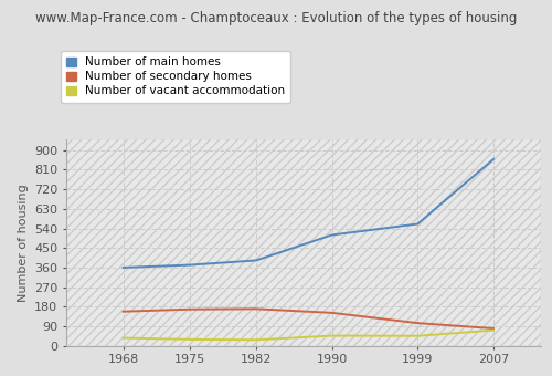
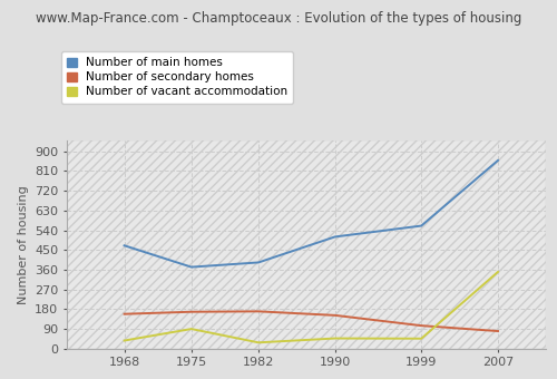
Number of main homes/1968: 360 -> 470
Number of vacant accommodation/1975: 30 -> 90
Number of vacant accommodation/2007: 70 -> 350
